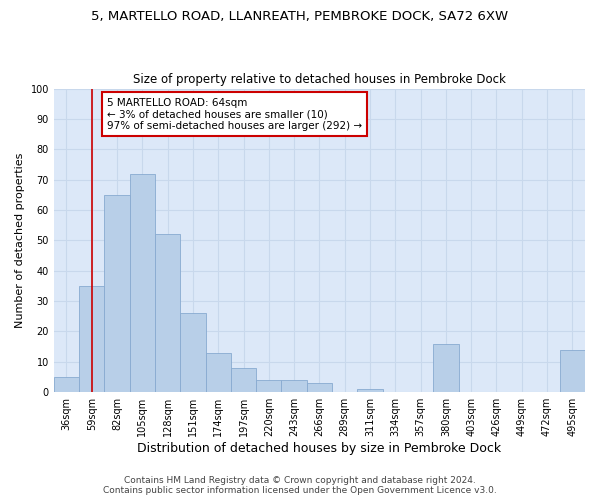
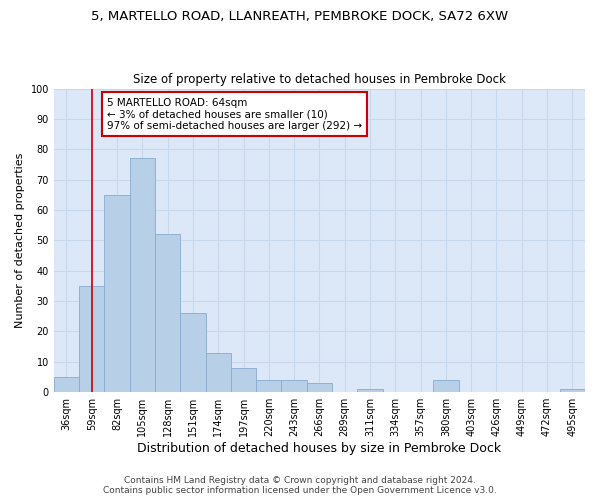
105sqm: 72 -> 77
380sqm: 16 -> 4
495sqm: 14 -> 1
